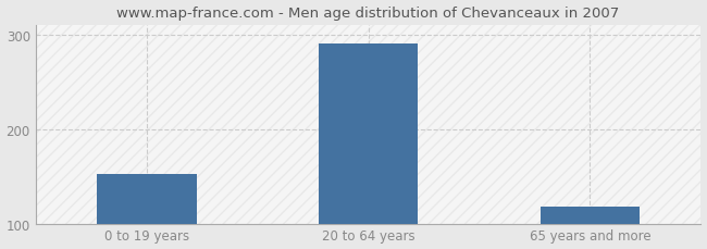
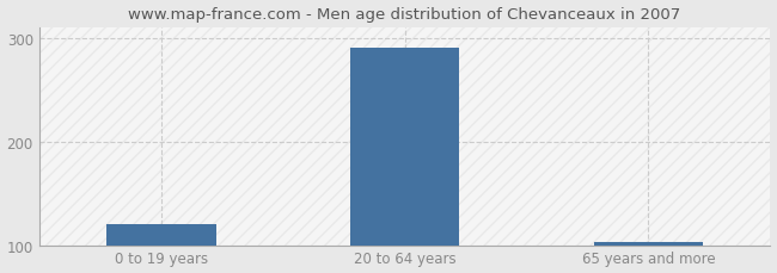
0 to 19 years: 152 -> 120
65 years and more: 118 -> 103
